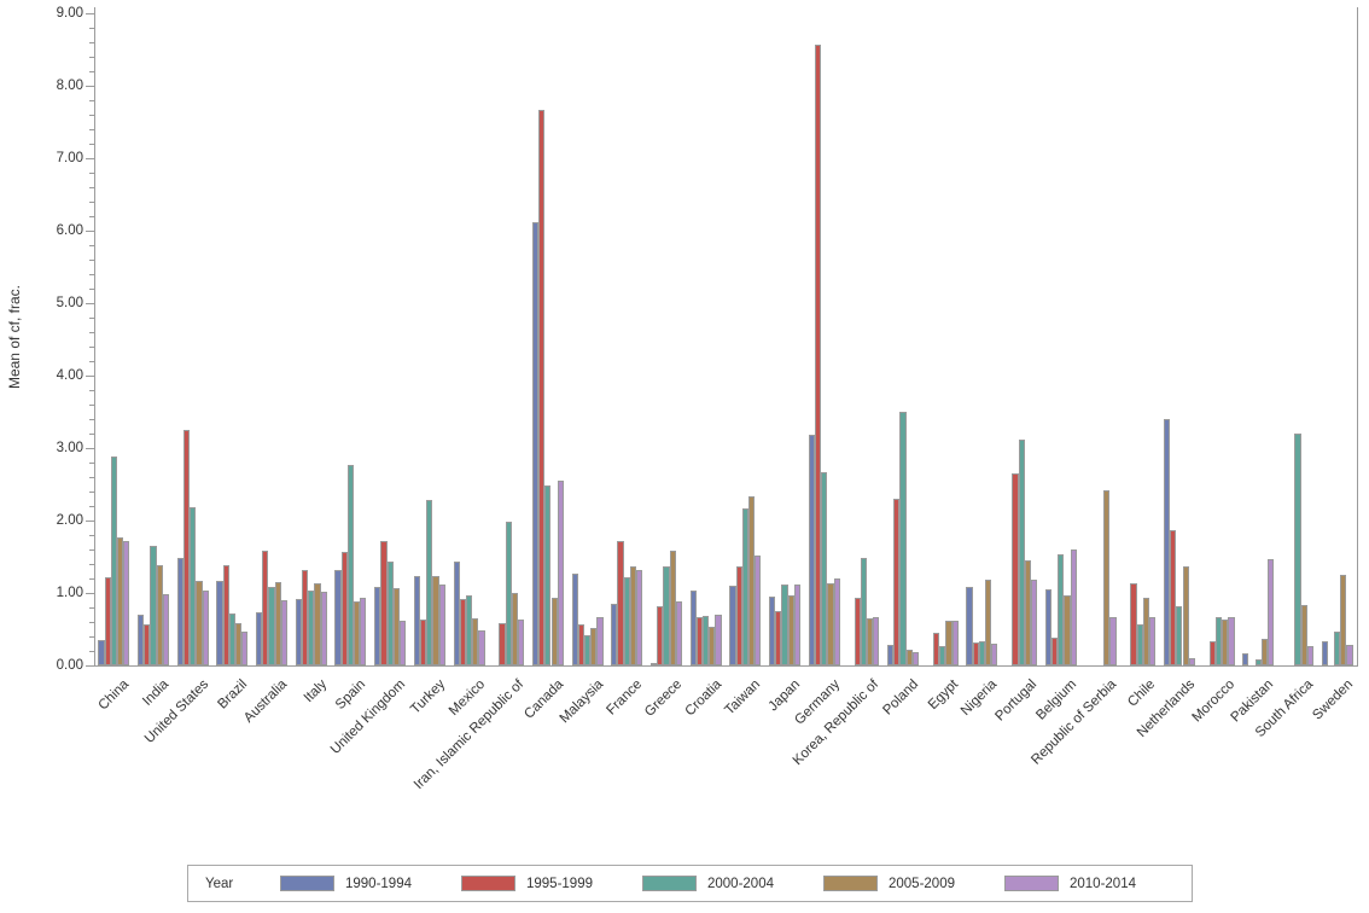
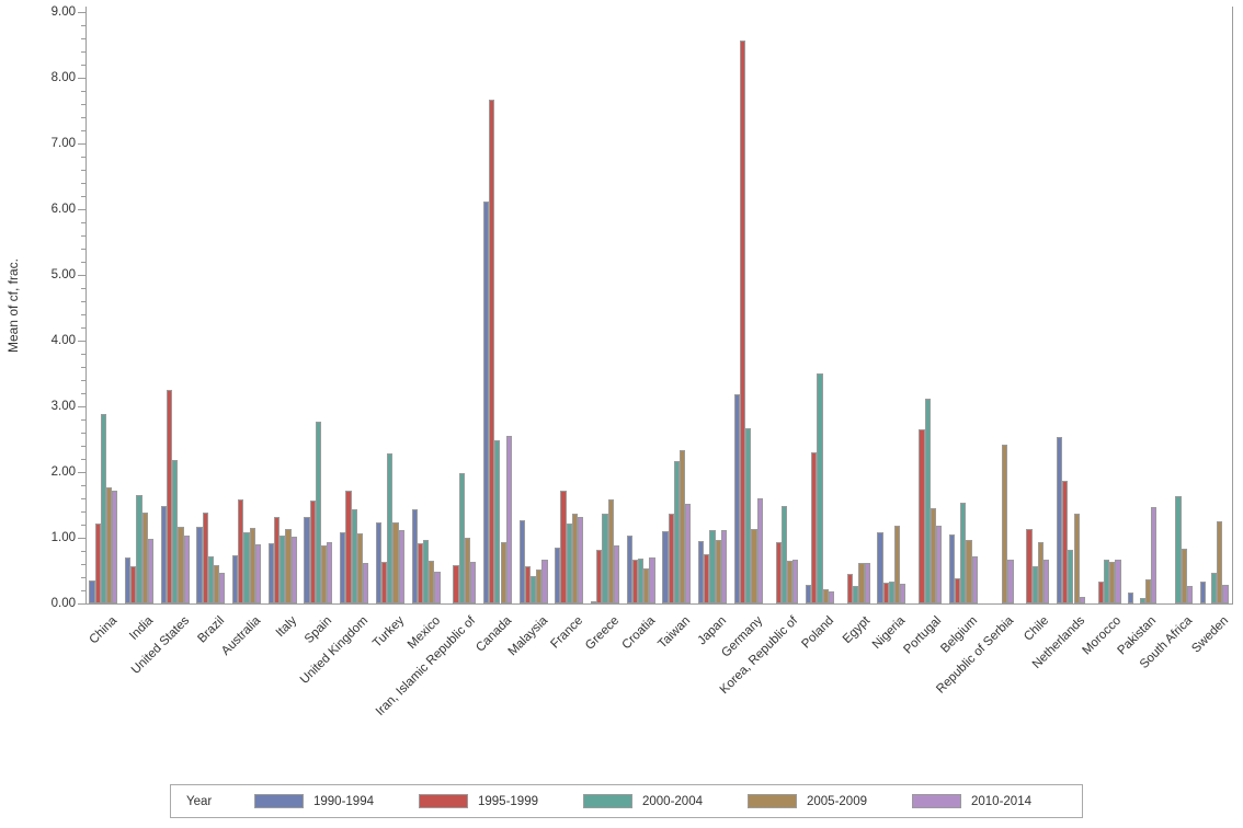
2010-2014/Germany: 1.2 -> 1.6
2010-2014/Belgium: 1.6 -> 0.7
1990-1994/Netherlands: 3.4 -> 2.5
2000-2004/South Africa: 3.2 -> 1.6
